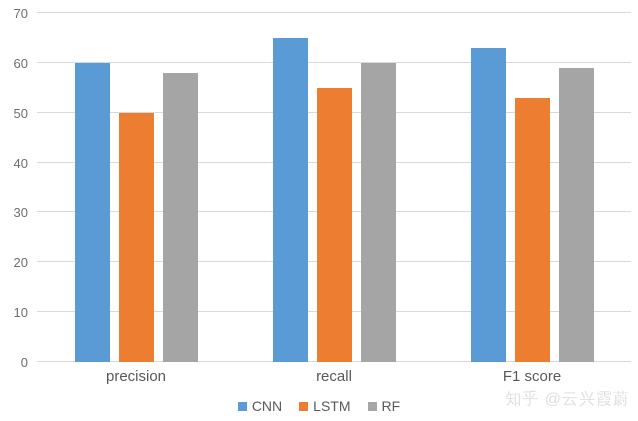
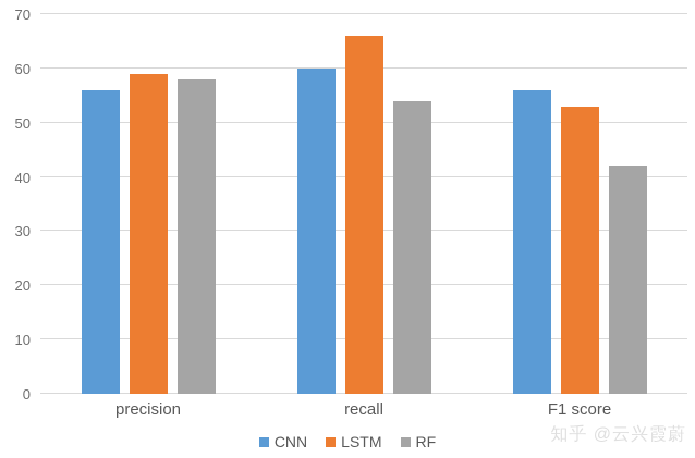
CNN/precision: 60 -> 56
LSTM/precision: 50 -> 59
CNN/recall: 65 -> 60
LSTM/recall: 55 -> 66
RF/recall: 60 -> 54
CNN/F1 score: 63 -> 56
RF/F1 score: 59 -> 42
